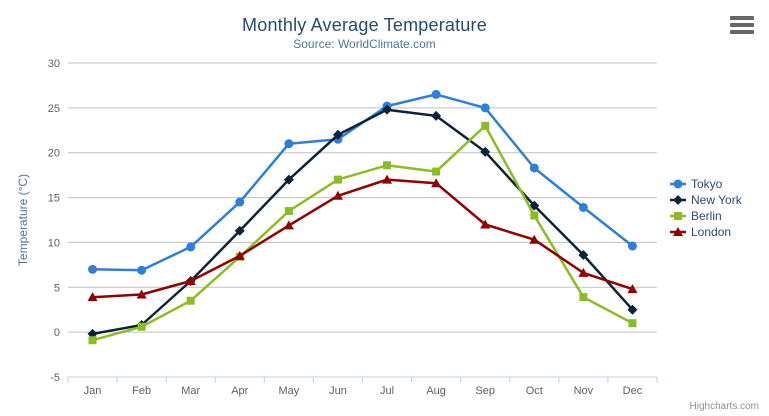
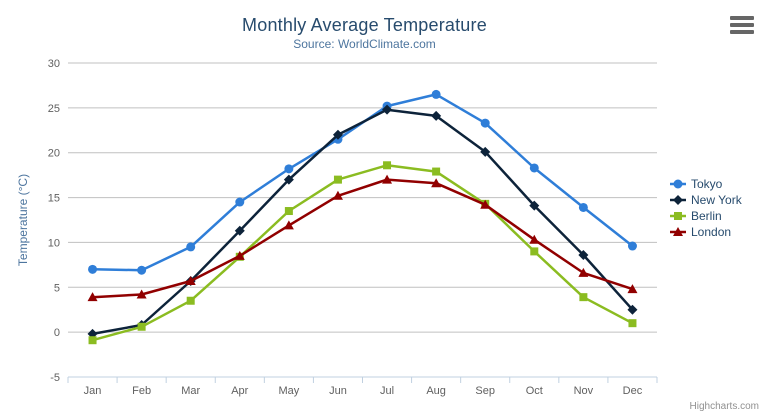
Tokyo/May: 21 -> 18
Tokyo/Sep: 25 -> 23
Berlin/Sep: 23 -> 14
London/Sep: 12 -> 14
Berlin/Oct: 13 -> 9
